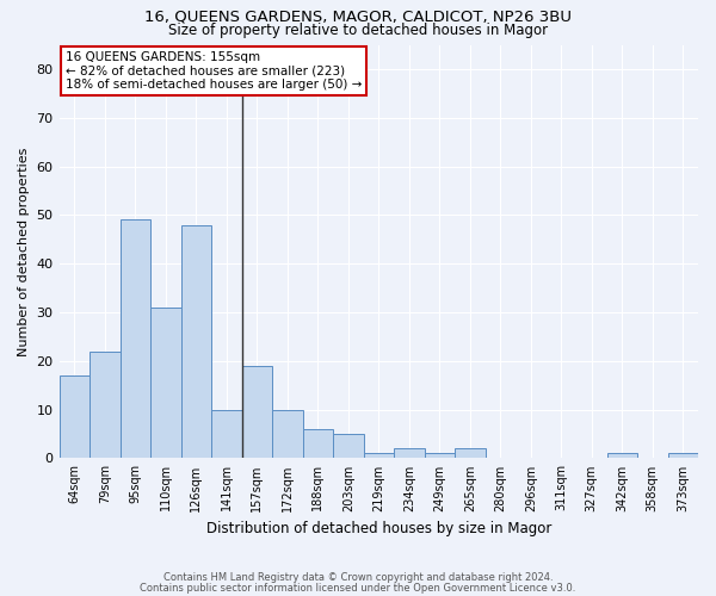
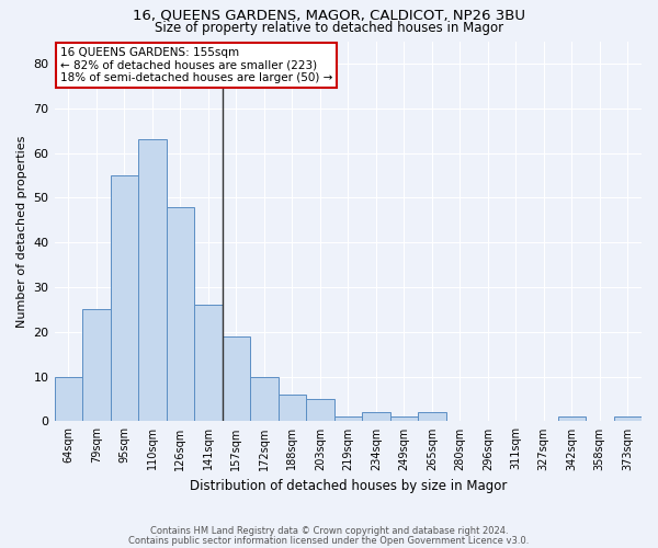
64sqm: 17 -> 10
79sqm: 22 -> 25
95sqm: 49 -> 55
110sqm: 31 -> 63
141sqm: 10 -> 26
